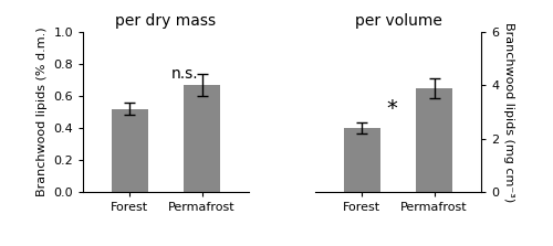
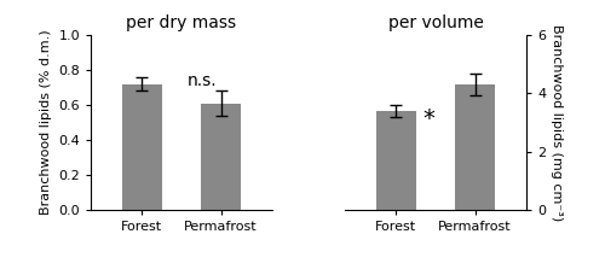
per dry mass/Forest: 0.52 -> 0.72
per dry mass/Permafrost: 0.67 -> 0.61
per volume/Forest: 2.4 -> 3.4
per volume/Permafrost: 3.9 -> 4.3
